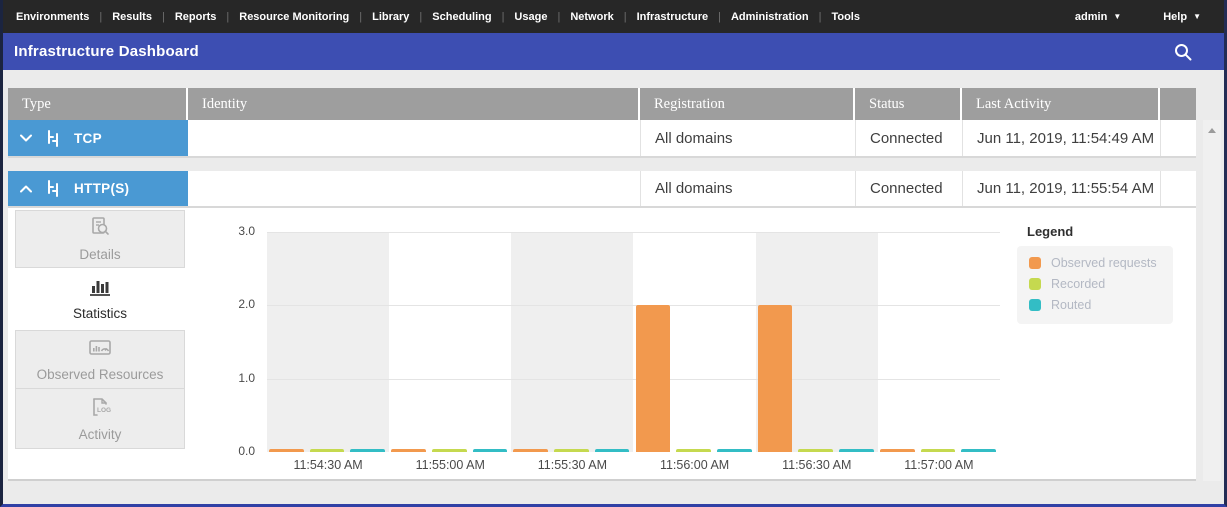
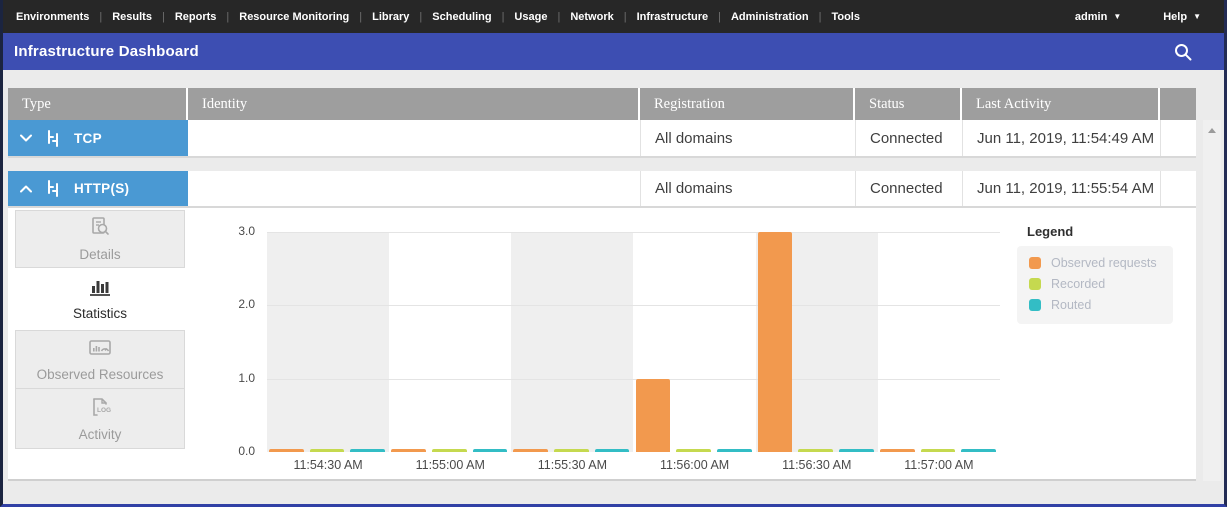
Observed requests/11:56:00 AM: 2 -> 1
Observed requests/11:56:30 AM: 2 -> 3
